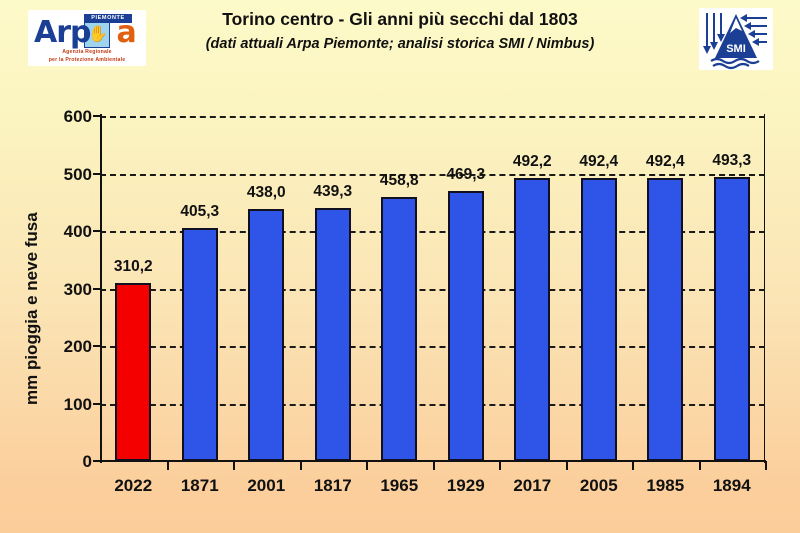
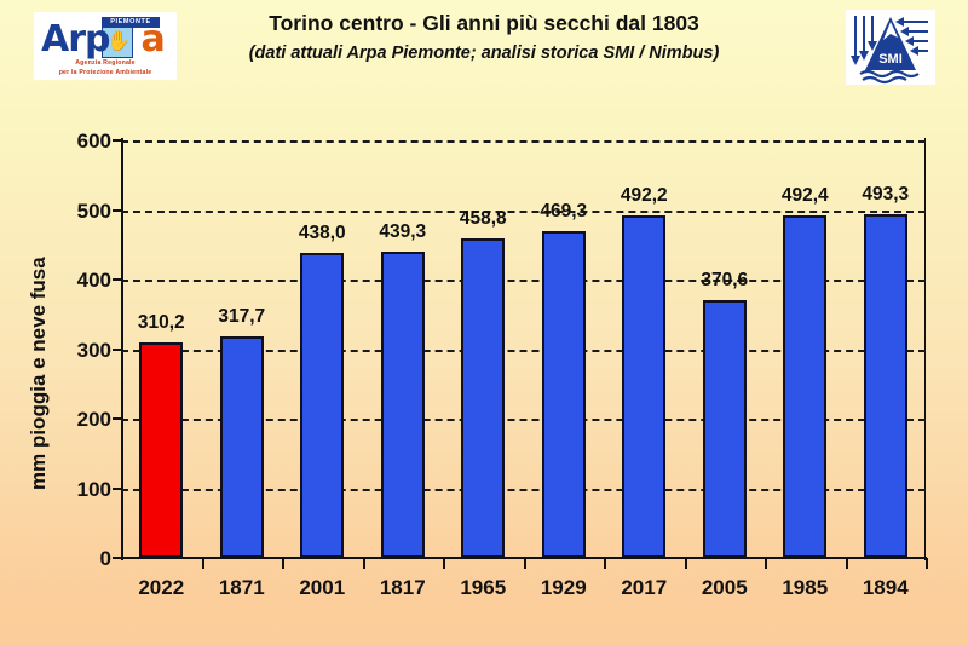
1871: 405,3 -> 317,7
2005: 492,4 -> 370,6
